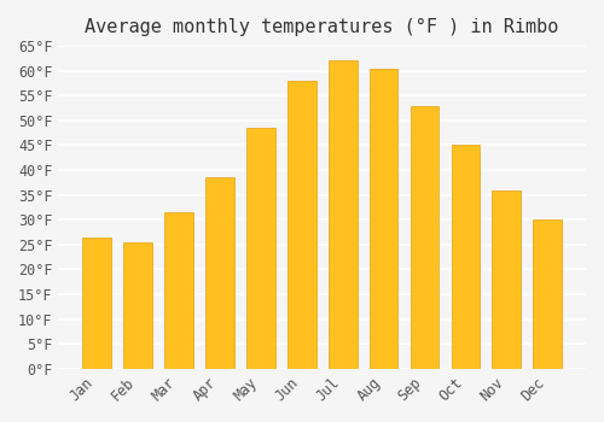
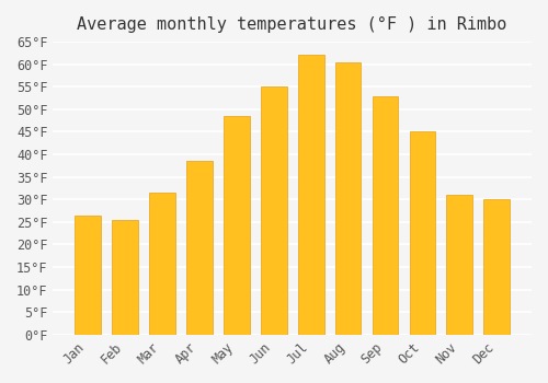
Jun: 58.0°F -> 55.0°F
Nov: 36.0°F -> 31.0°F
